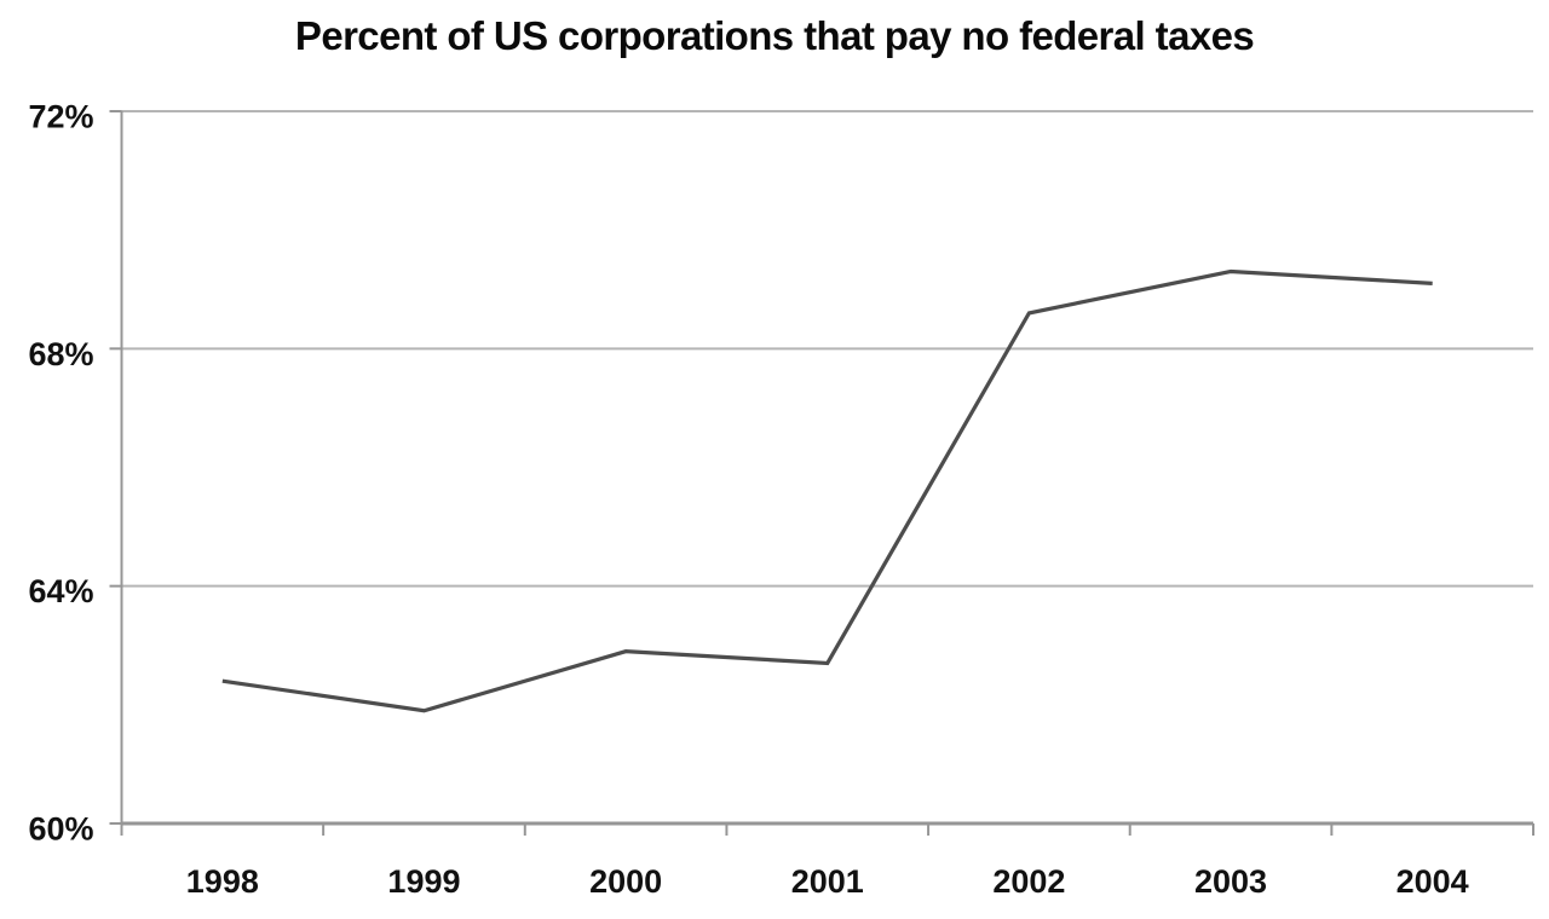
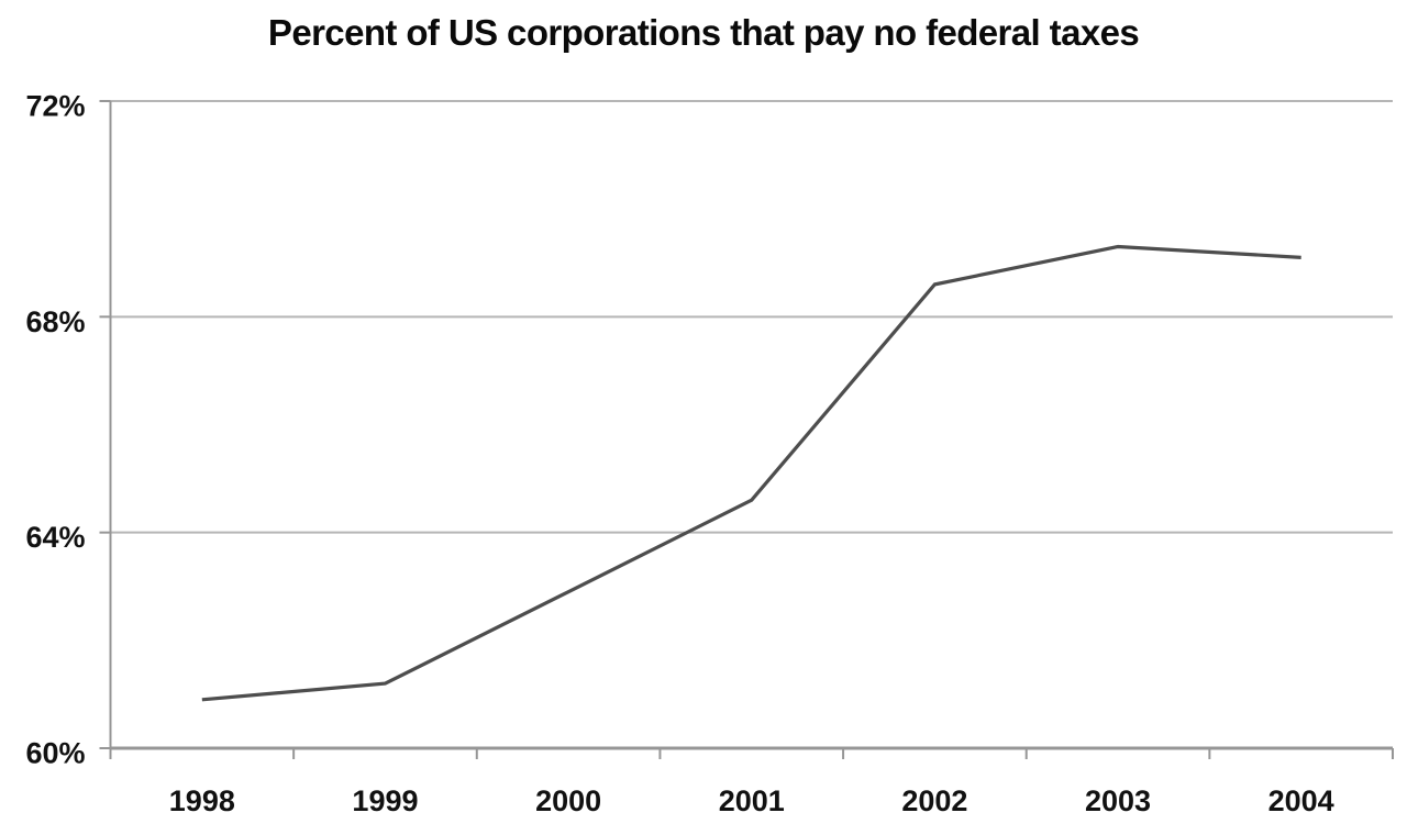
1998: 62.4% -> 60.9%
1999: 61.9% -> 61.2%
2001: 62.7% -> 64.6%
